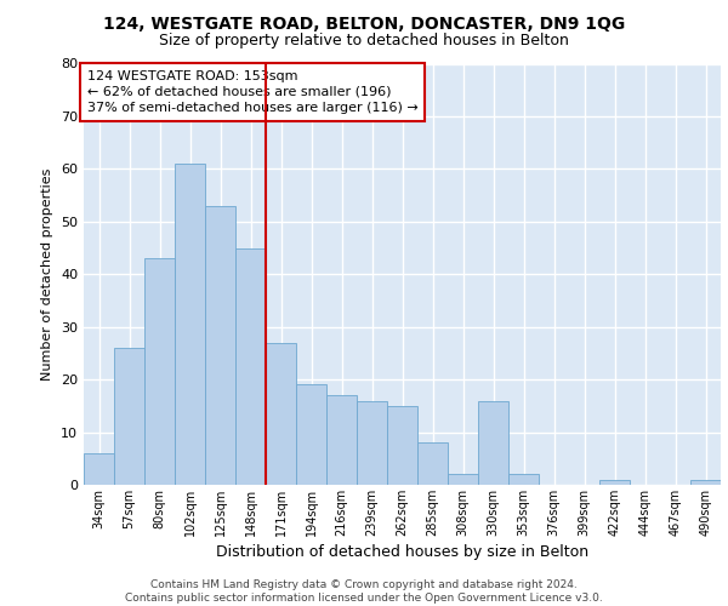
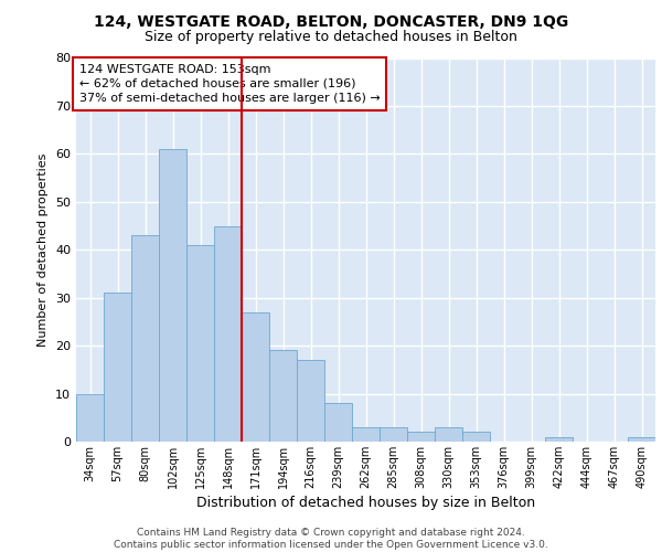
34sqm: 6 -> 10
57sqm: 26 -> 31
125sqm: 53 -> 41
239sqm: 16 -> 8
262sqm: 15 -> 3
285sqm: 8 -> 3
330sqm: 16 -> 3
